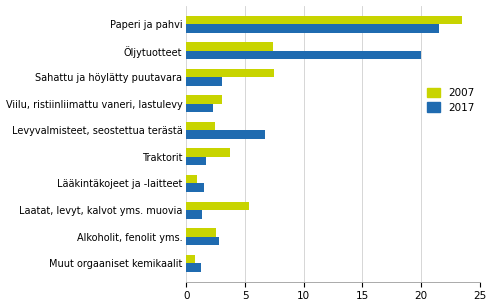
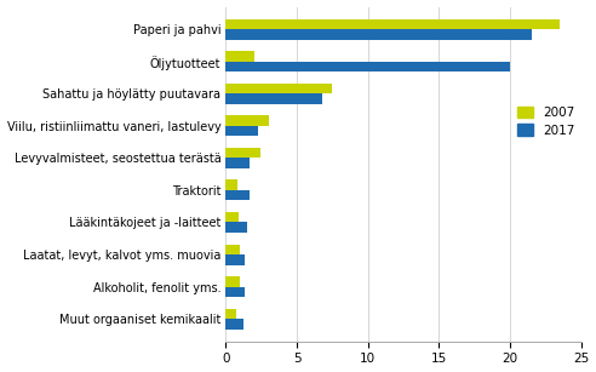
2007/Öljytuotteet: 7.4 -> 2.0
2017/Sahattu ja höylätty puutavara: 3.0 -> 6.8
2017/Levyvalmisteet, seostettua terästä: 6.7 -> 1.7
2007/Traktorit: 3.7 -> 0.8
2007/Laatat, levyt, kalvot yms. muovia: 5.3 -> 1.0
2007/Alkoholit, fenolit yms.: 2.5 -> 1.0
2017/Alkoholit, fenolit yms.: 2.8 -> 1.3
